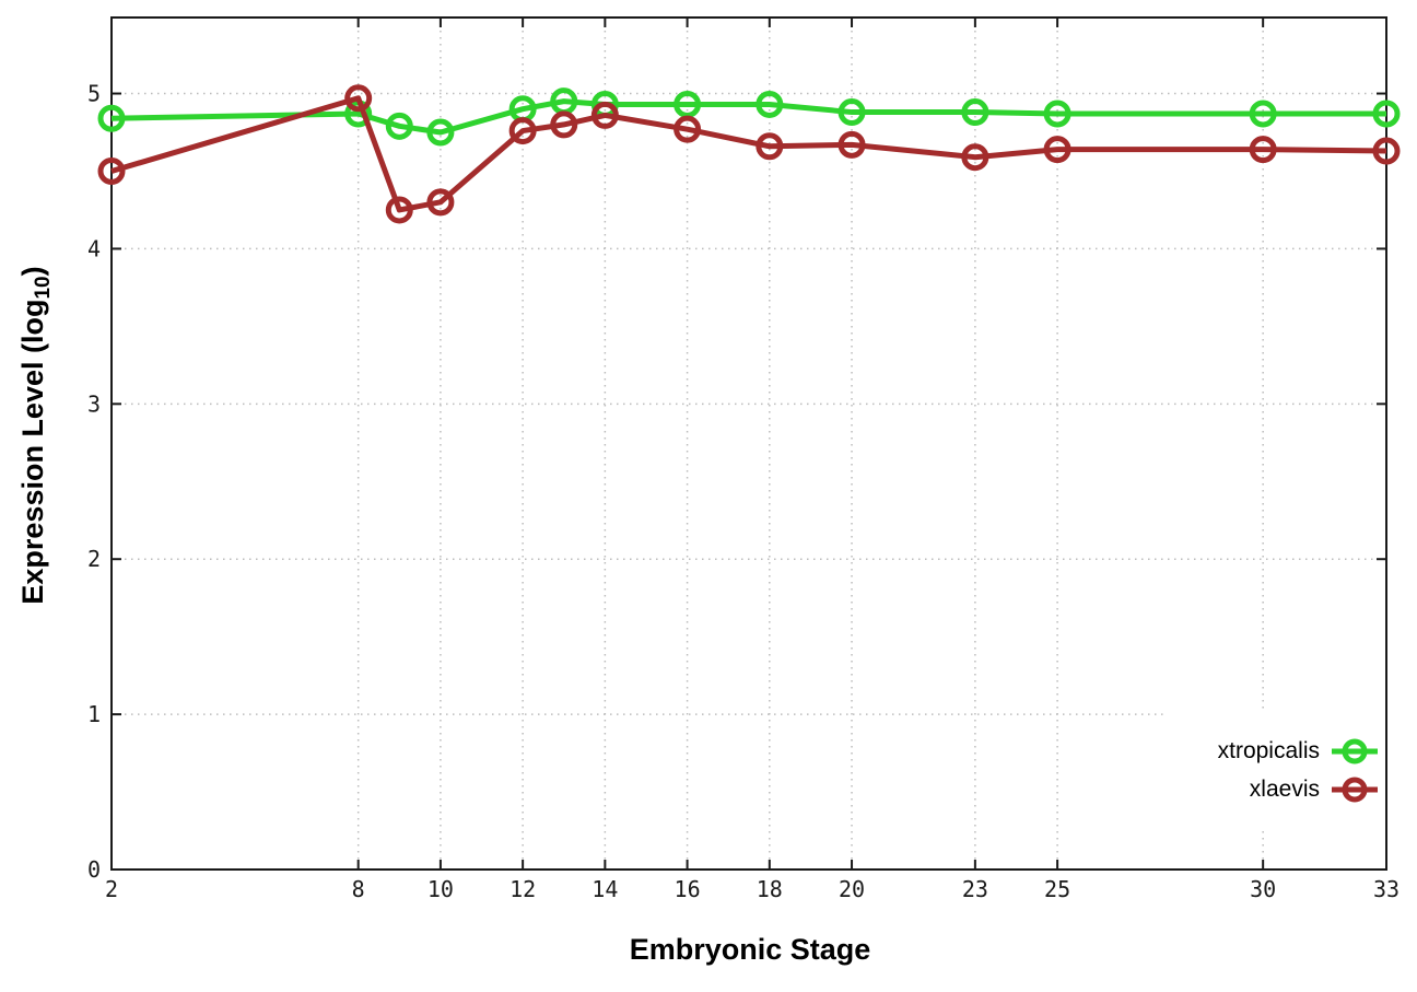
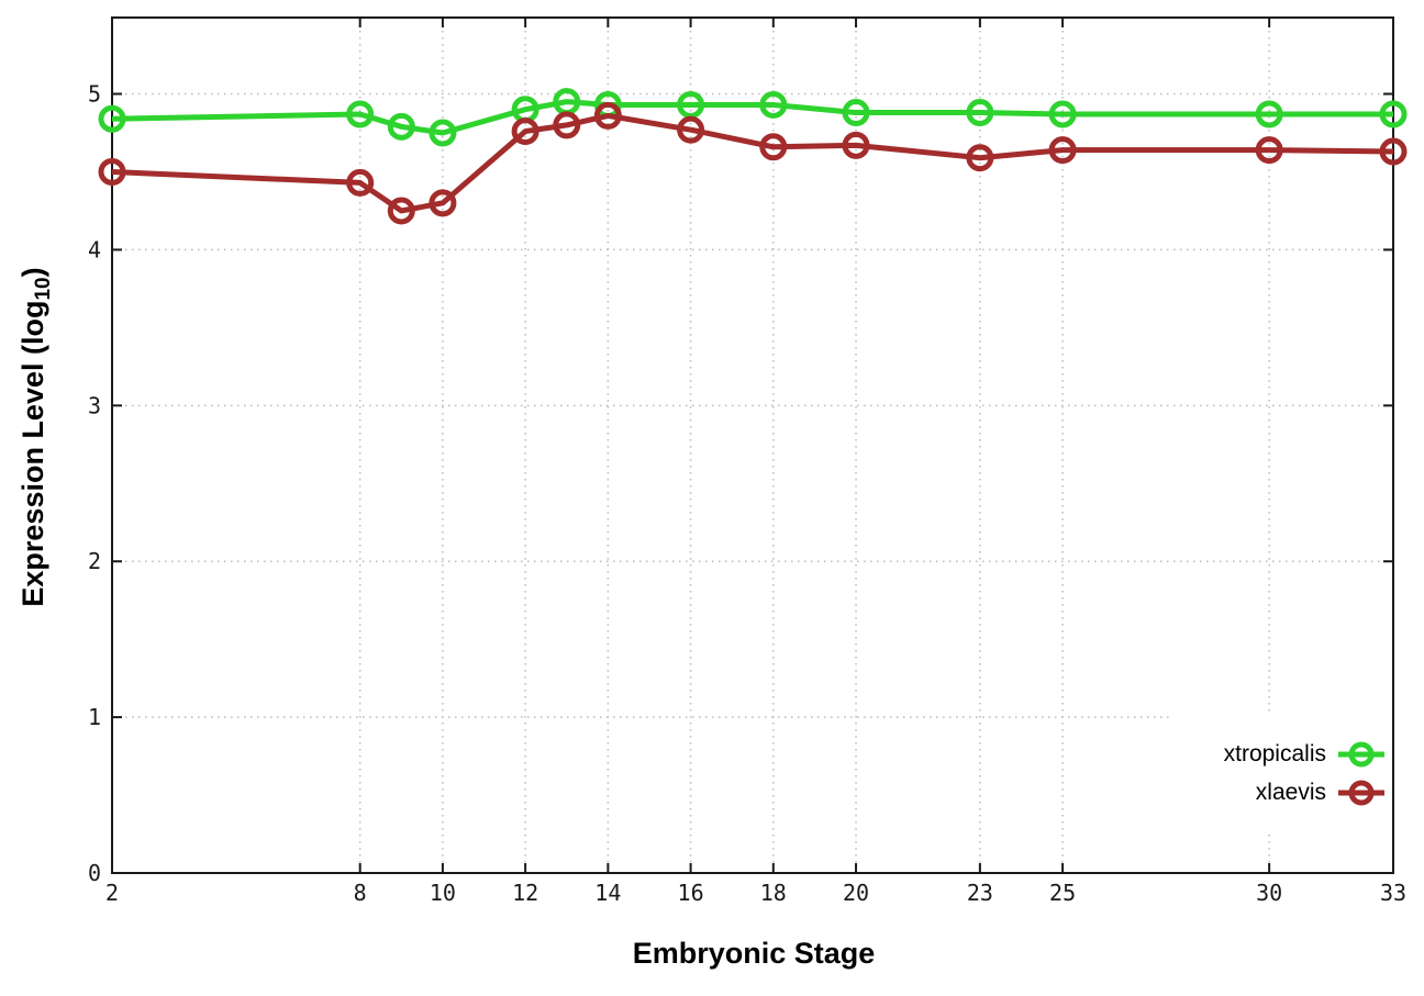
xlaevis/8: 4.97 -> 4.43
